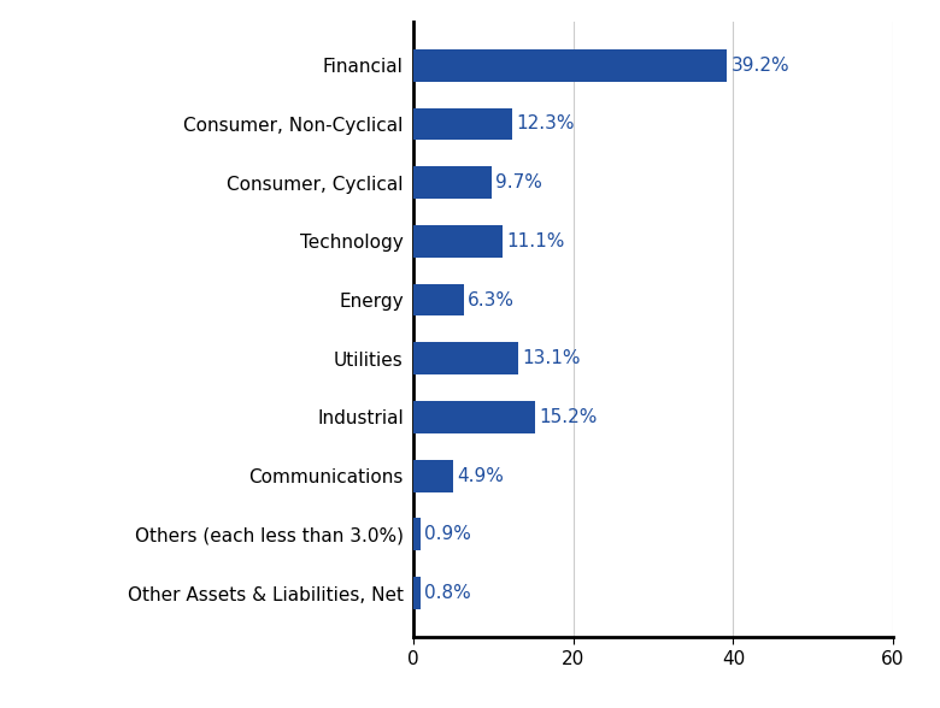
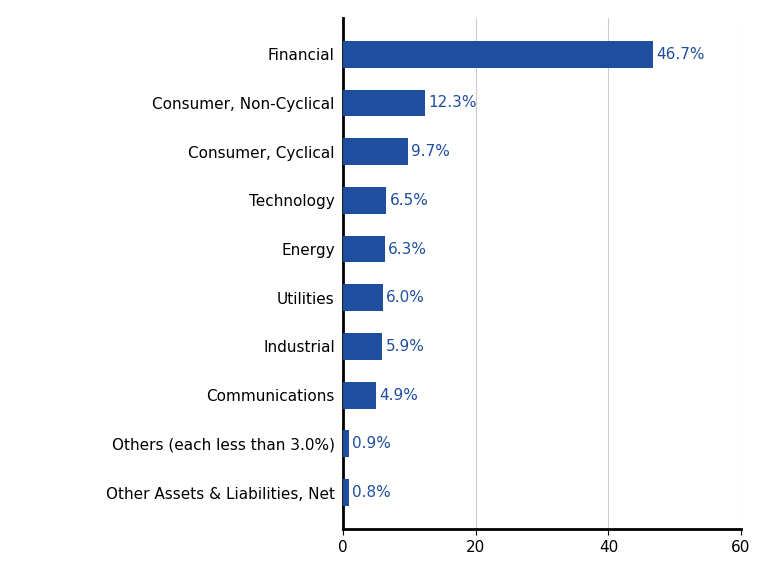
Financial: 39.2% -> 46.7%
Technology: 11.1% -> 6.5%
Utilities: 13.1% -> 6.0%
Industrial: 15.2% -> 5.9%
